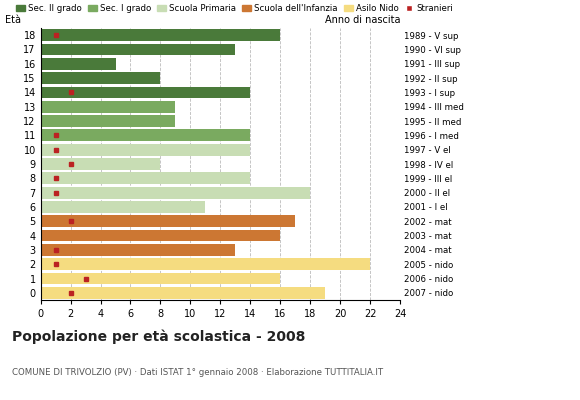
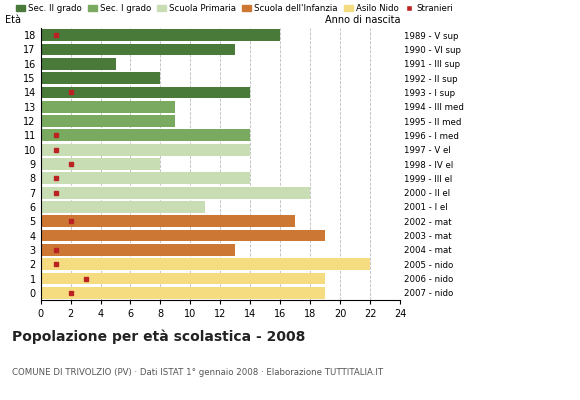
4: 16 -> 19
1: 16 -> 19
